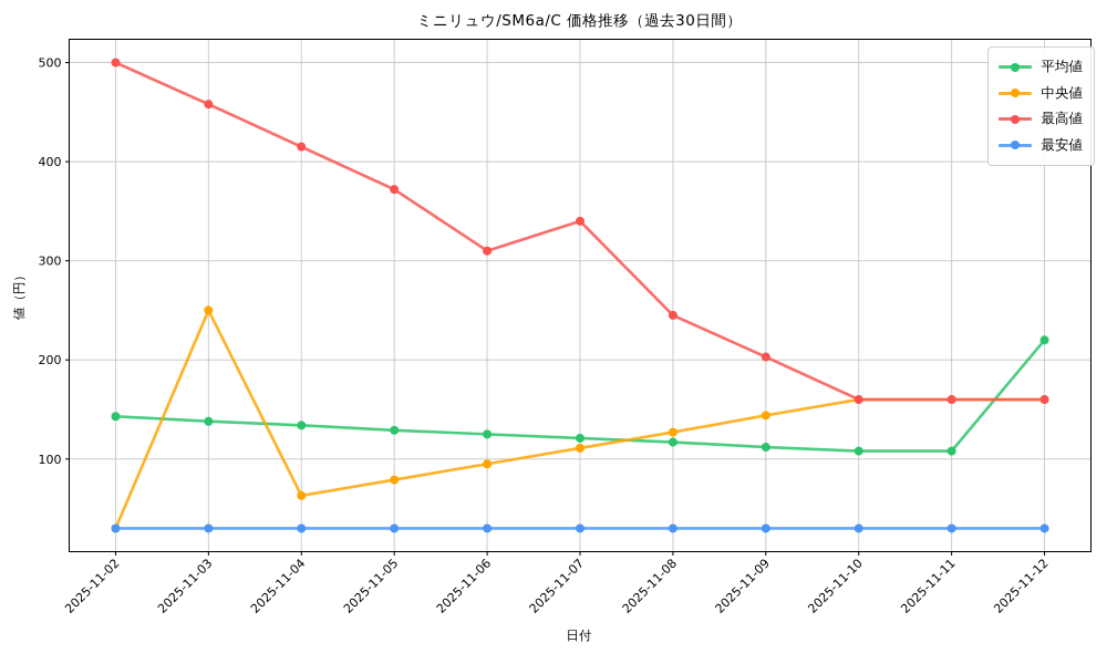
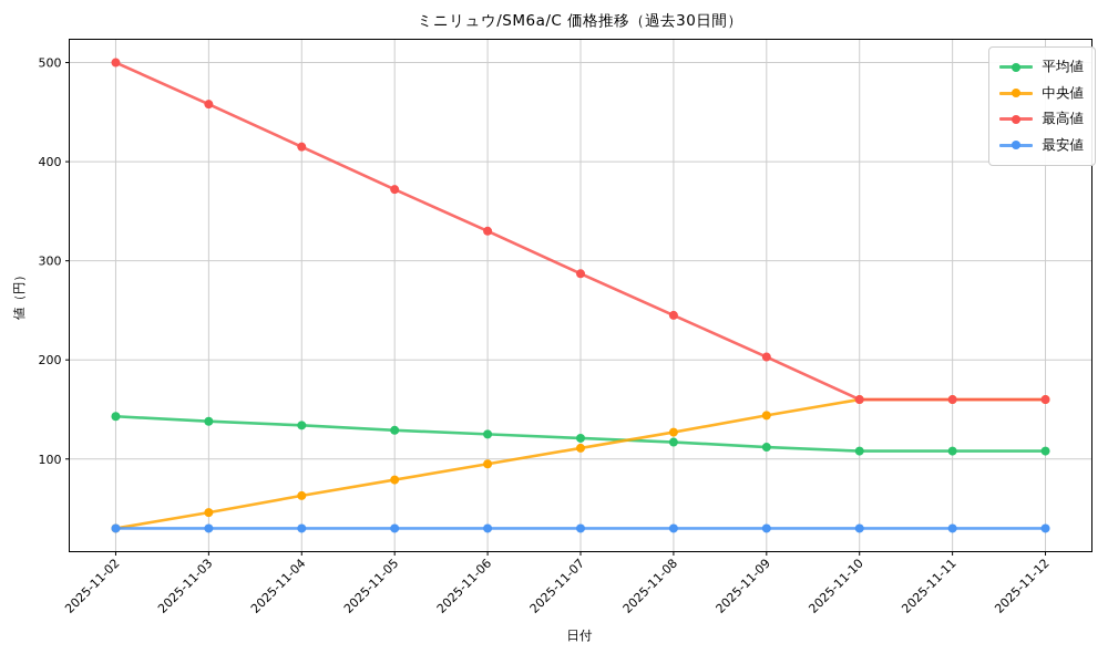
中央値/2025-11-03: 250 -> 50
最高値/2025-11-06: 310 -> 330
最高値/2025-11-07: 340 -> 290
平均値/2025-11-12: 220 -> 110
